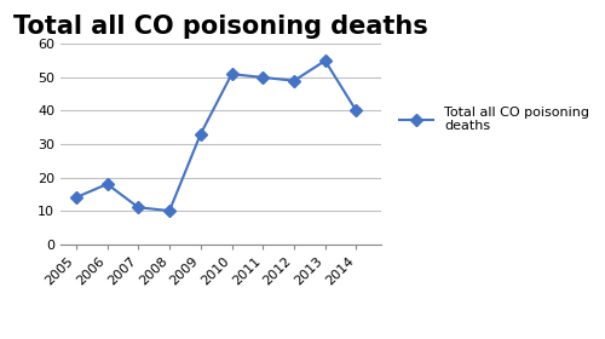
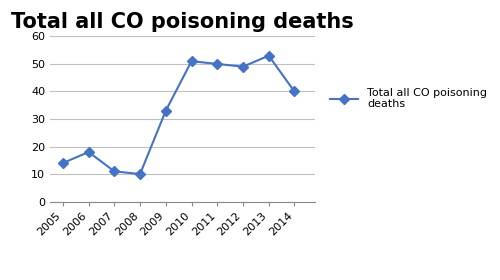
2013: 55 -> 53
